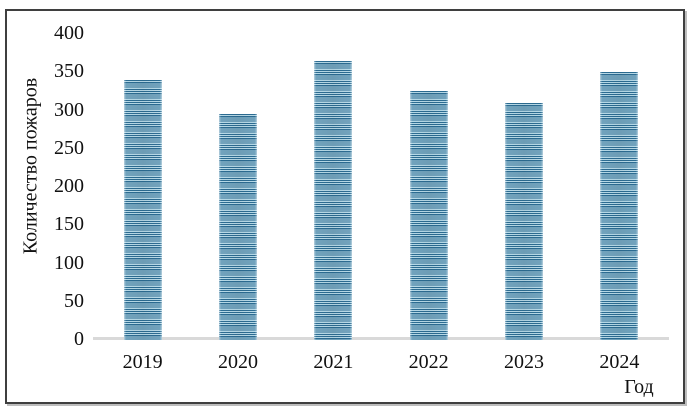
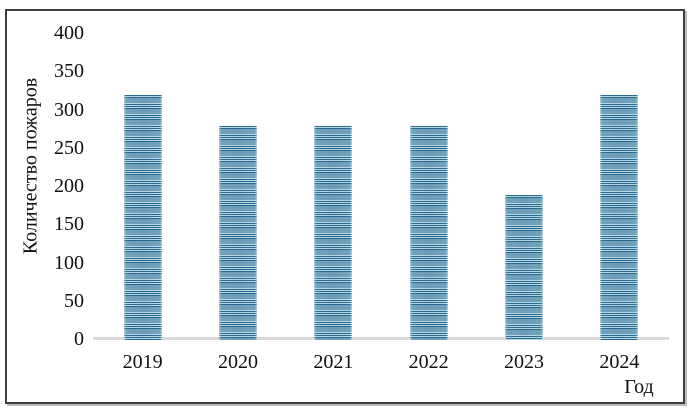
2019: 340 -> 320
2020: 300 -> 280
2021: 360 -> 280
2022: 320 -> 280
2023: 310 -> 190
2024: 350 -> 320
